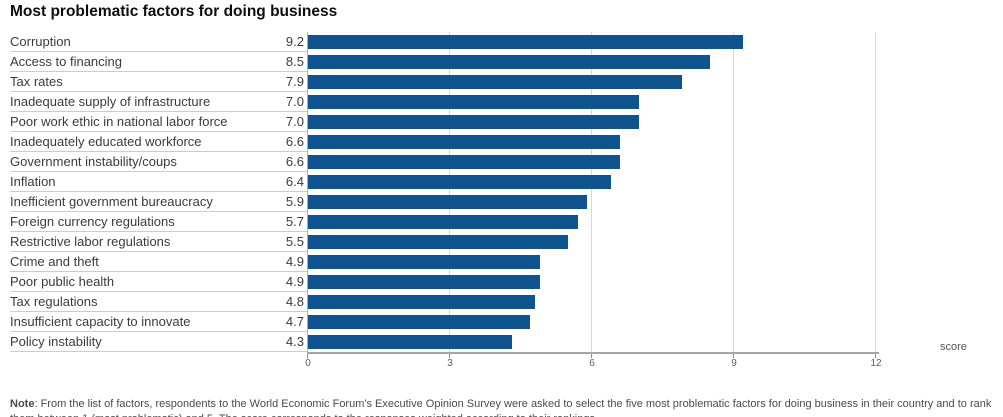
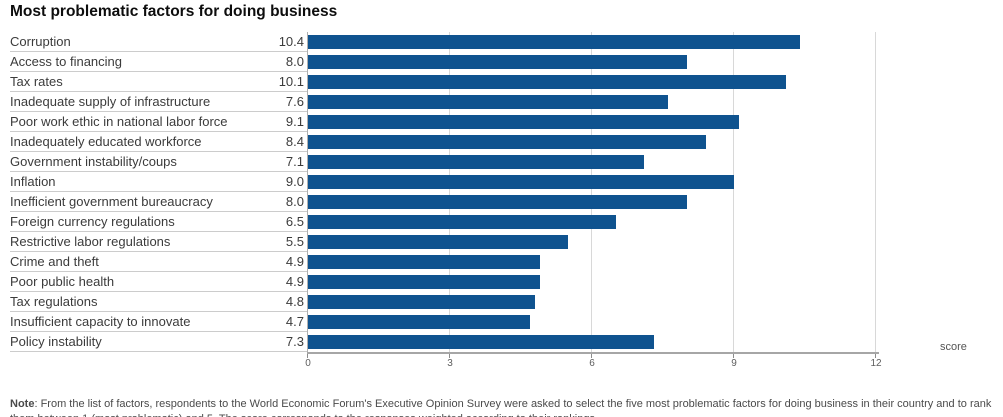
Corruption: 9.2 -> 10.4
Access to financing: 8.5 -> 8.0
Tax rates: 7.9 -> 10.1
Inadequate supply of infrastructure: 7.0 -> 7.6
Poor work ethic in national labor force: 7.0 -> 9.1
Inadequately educated workforce: 6.6 -> 8.4
Government instability/coups: 6.6 -> 7.1
Inflation: 6.4 -> 9.0
Inefficient government bureaucracy: 5.9 -> 8.0
Foreign currency regulations: 5.7 -> 6.5
Policy instability: 4.3 -> 7.3
